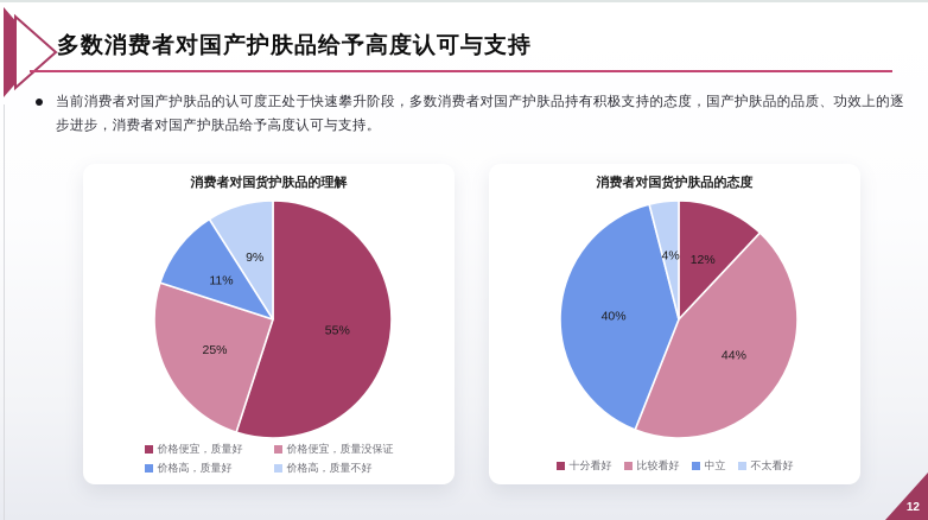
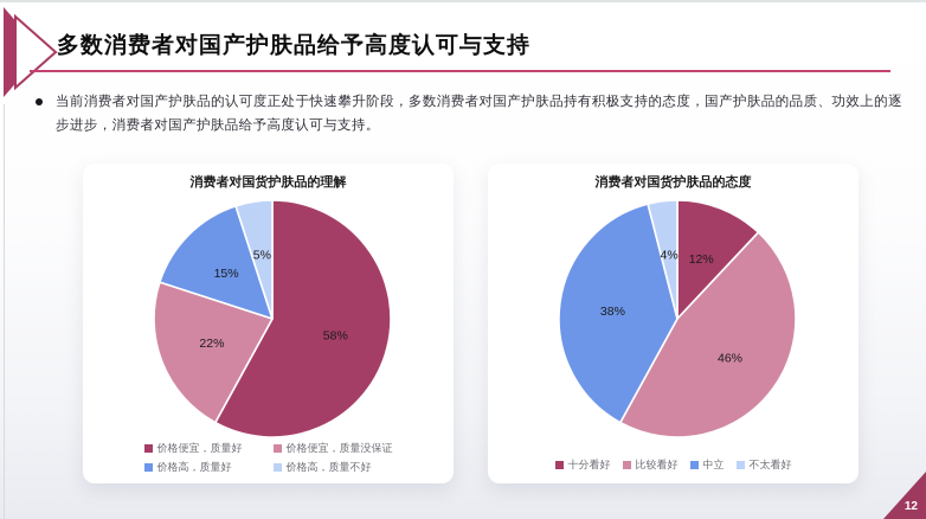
消费者对国货护肤品的理解/价格便宜，质量好: 55% -> 58%
消费者对国货护肤品的理解/价格便宜，质量没保证: 25% -> 22%
消费者对国货护肤品的理解/价格高，质量好: 11% -> 15%
消费者对国货护肤品的理解/价格高，质量不好: 9% -> 5%
消费者对国货护肤品的态度/比较看好: 44% -> 46%
消费者对国货护肤品的态度/中立: 40% -> 38%
